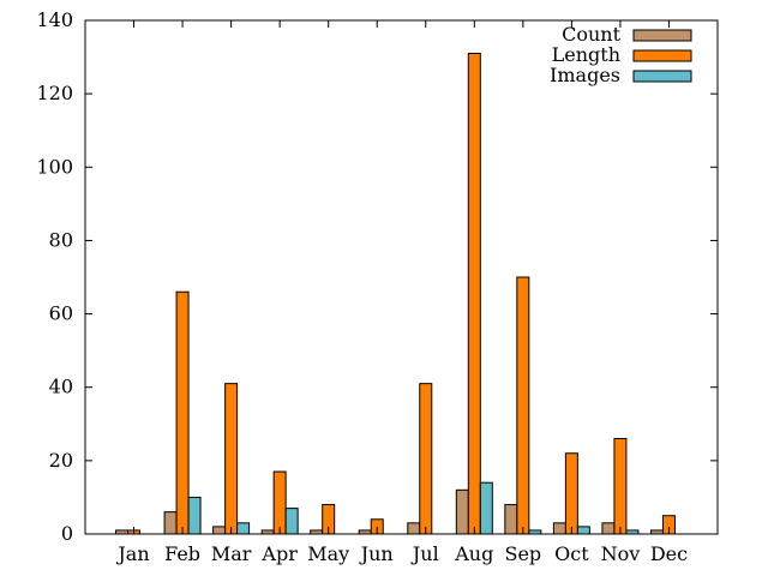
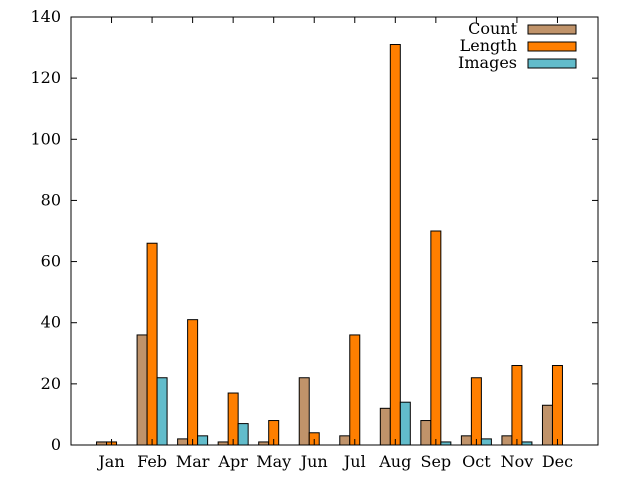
Count/Feb: 6 -> 36
Images/Feb: 10 -> 22
Count/Jun: 1 -> 22
Length/Jul: 41 -> 36
Count/Dec: 1 -> 13
Length/Dec: 5 -> 26
